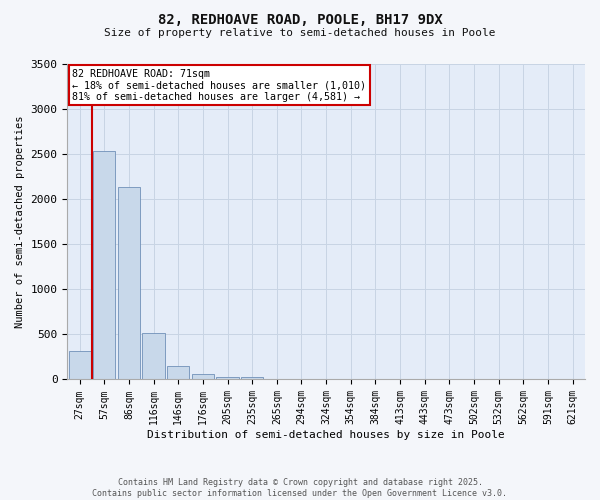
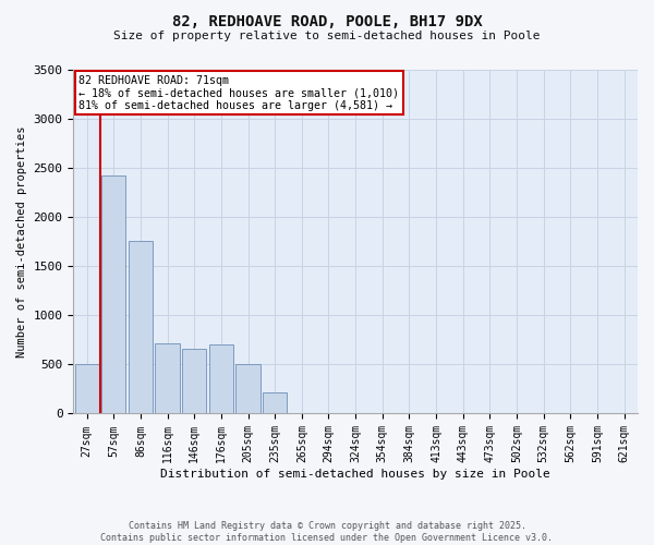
27sqm: 320 -> 500
57sqm: 2530 -> 2420
86sqm: 2130 -> 1760
116sqm: 520 -> 720
146sqm: 160 -> 660
176sqm: 60 -> 700
205sqm: 30 -> 500
235sqm: 30 -> 220
